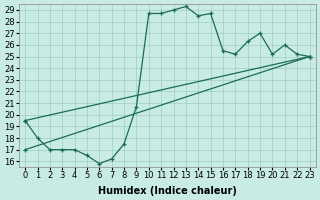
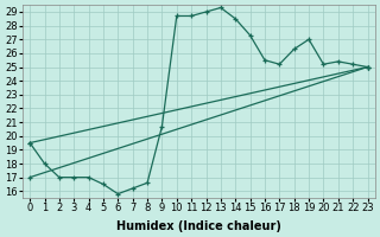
8: 17.5 -> 16.6
15: 28.7 -> 27.3
21: 26.0 -> 25.4
